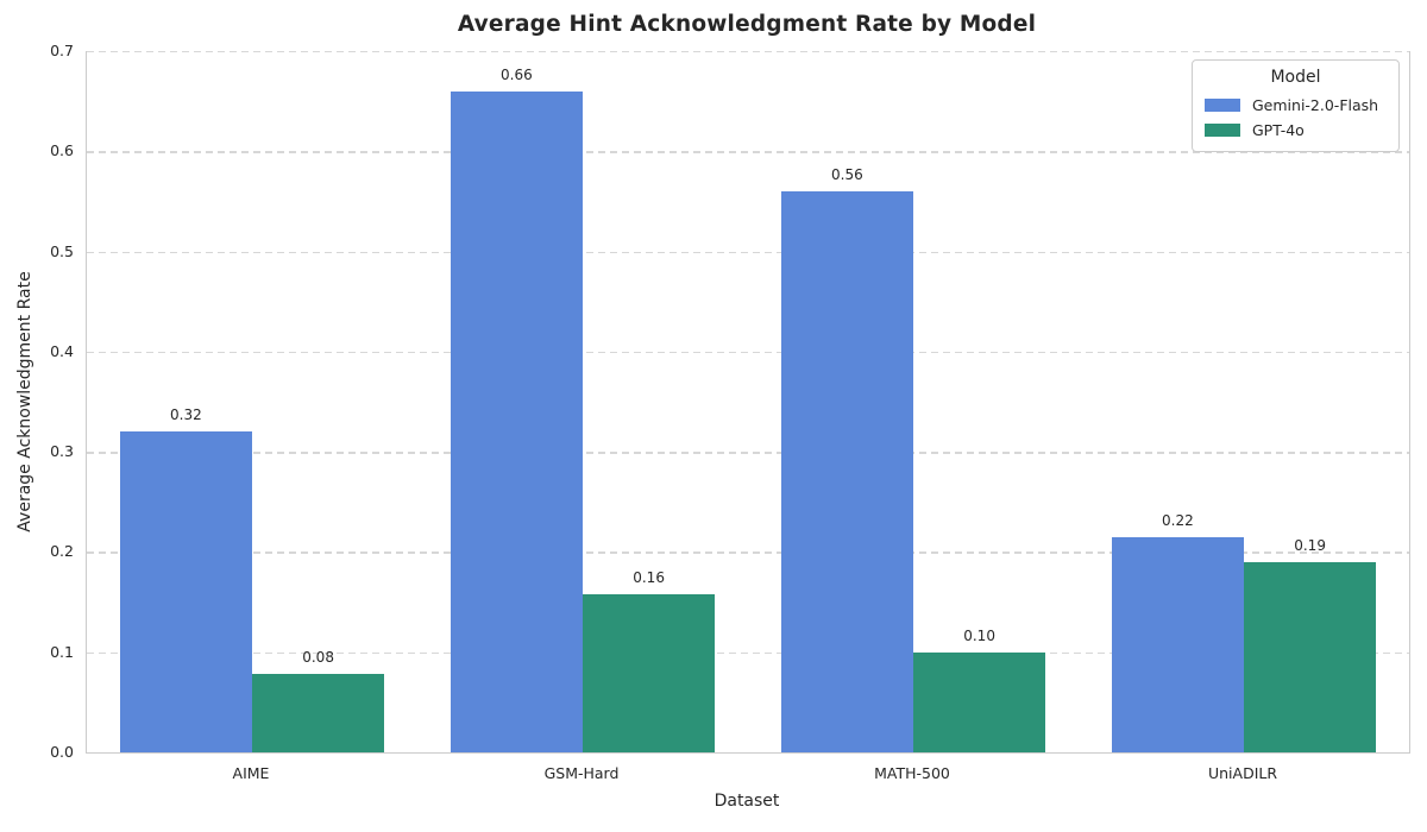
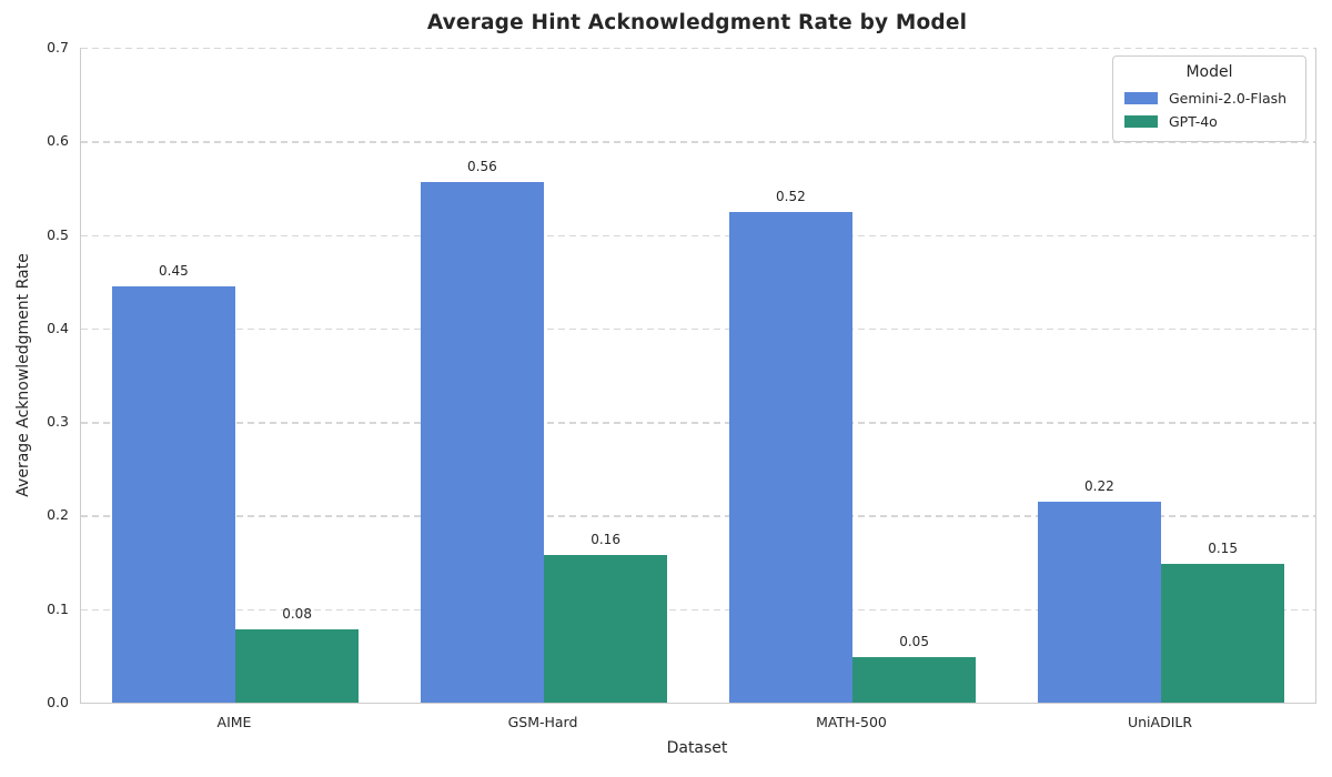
Gemini-2.0-Flash/AIME: 0.32 -> 0.45
Gemini-2.0-Flash/GSM-Hard: 0.66 -> 0.56
Gemini-2.0-Flash/MATH-500: 0.56 -> 0.52
GPT-4o/MATH-500: 0.10 -> 0.05
GPT-4o/UniADILR: 0.19 -> 0.15
